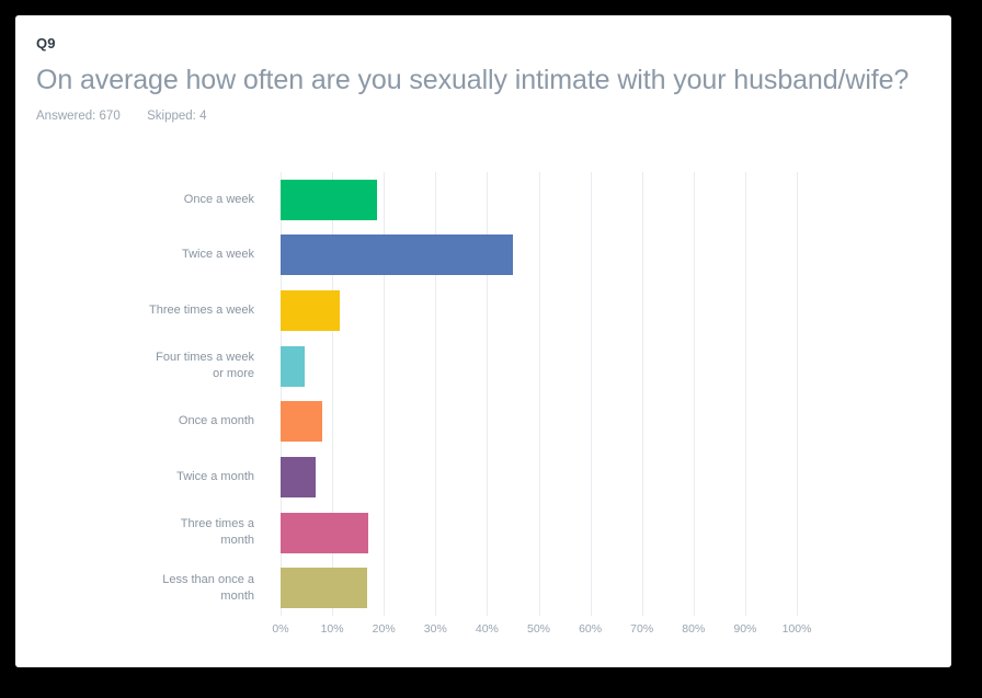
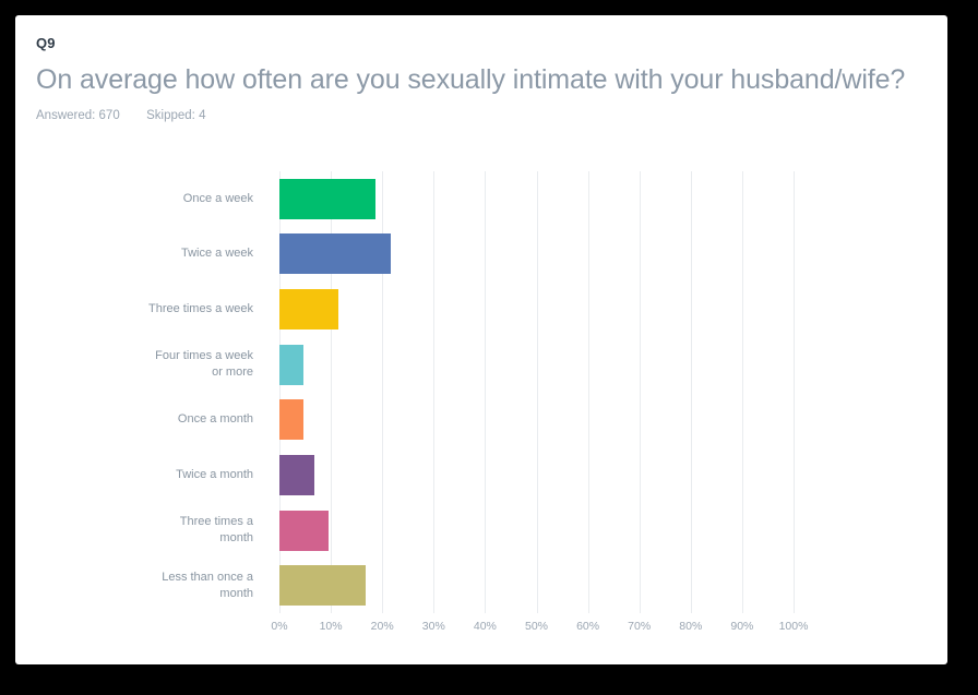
Twice a week: 45% -> 22%
Once a month: 8% -> 5%
Three times a month: 17% -> 10%
